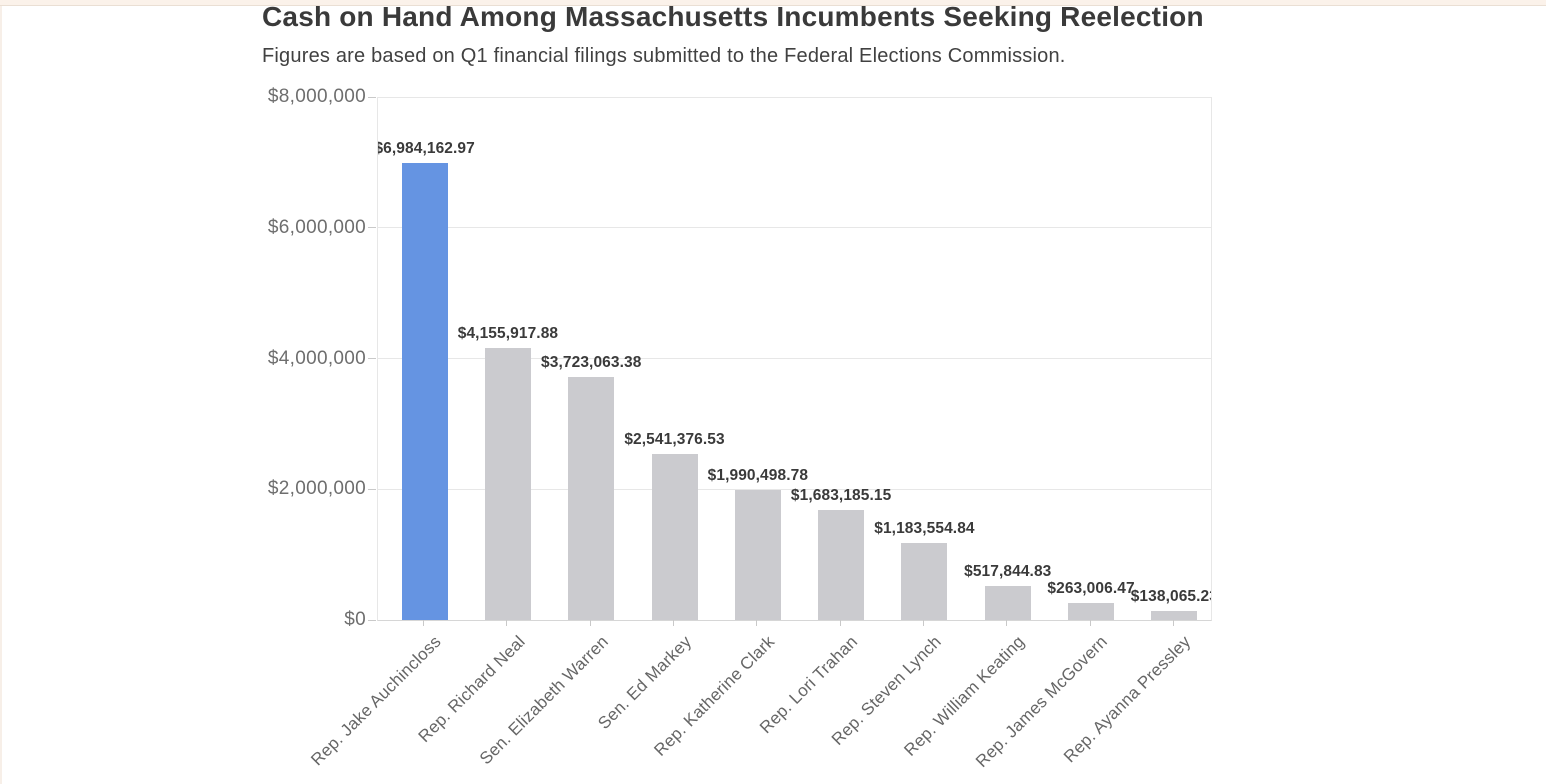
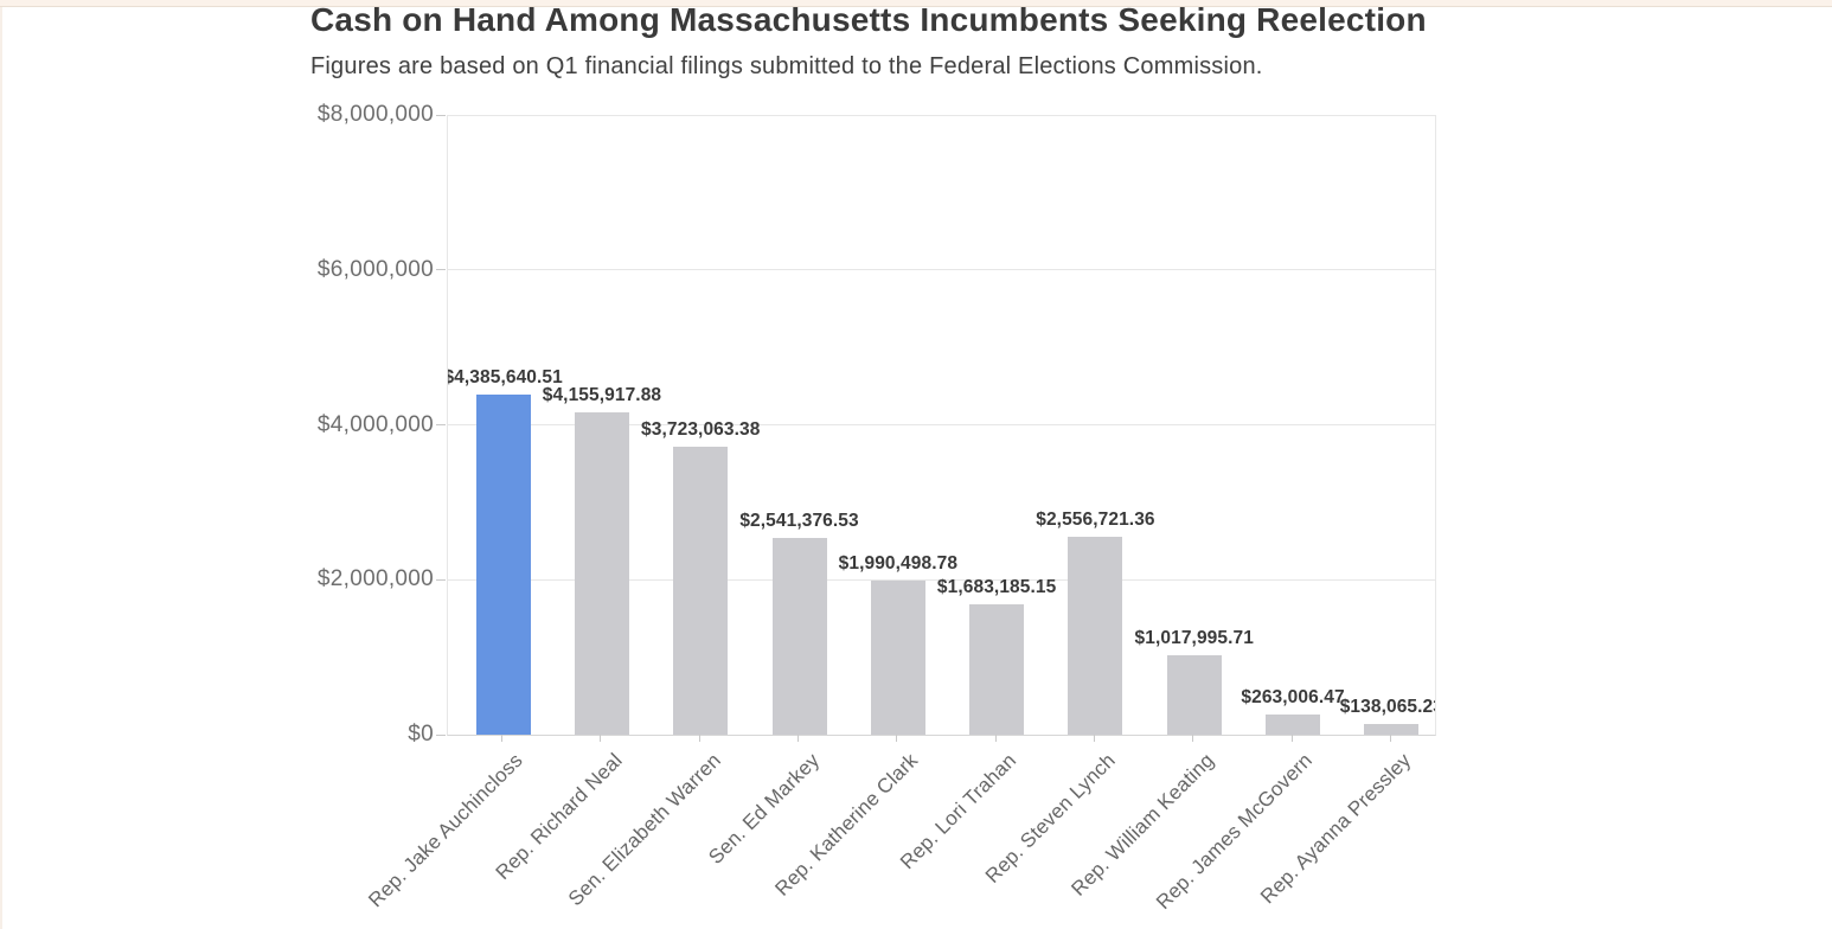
Rep. Jake Auchincloss: $6,984,162.97 -> $4,385,640.51
Rep. Steven Lynch: $1,183,554.84 -> $2,556,721.36
Rep. William Keating: $517,844.83 -> $1,017,995.71
